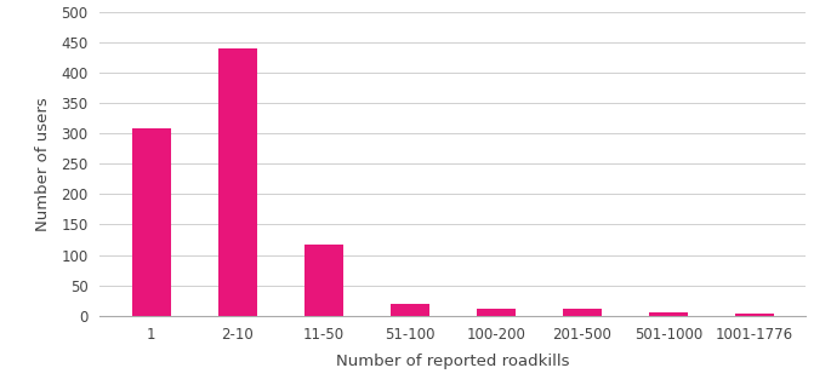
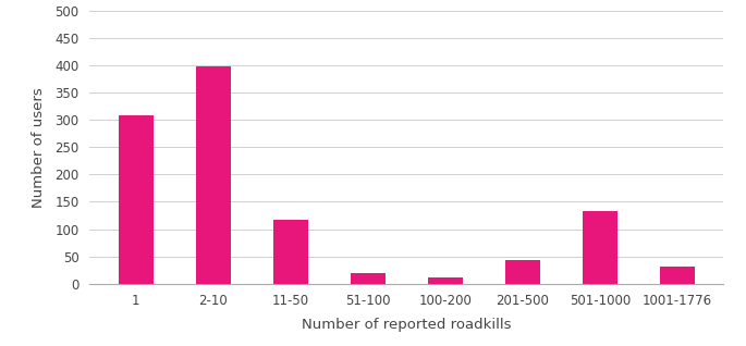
2-10: 440 -> 398
201-500: 12 -> 44
501-1000: 5 -> 132
1001-1776: 4 -> 32
